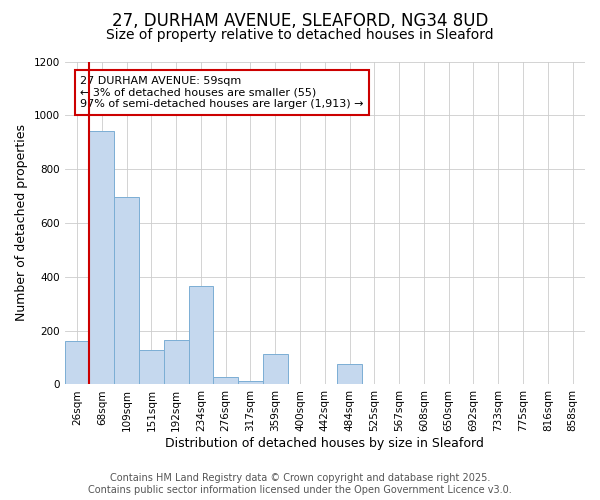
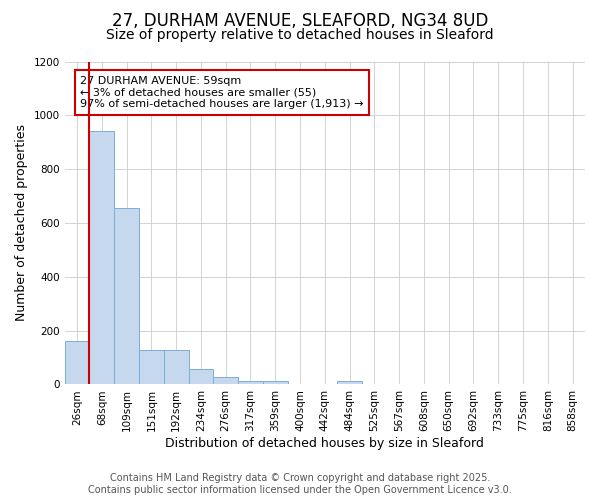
109sqm: 695 -> 655
192sqm: 165 -> 128
234sqm: 365 -> 57
359sqm: 115 -> 12
484sqm: 75 -> 12
